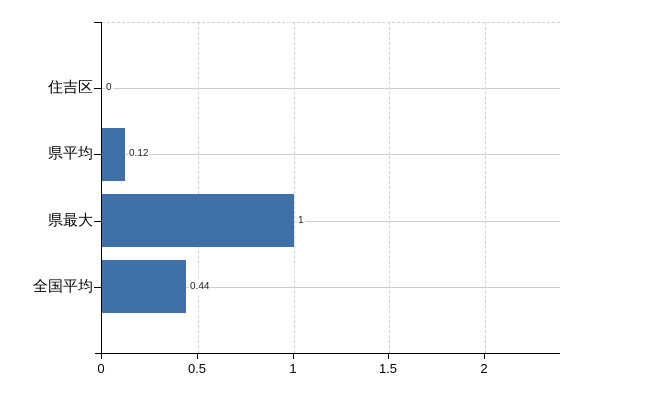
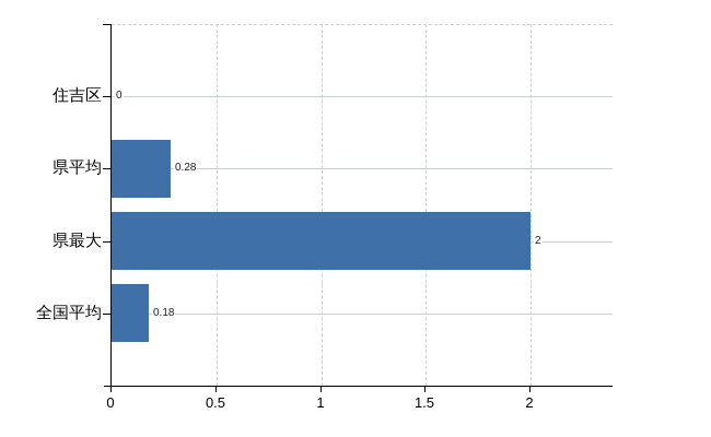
県平均: 0.12 -> 0.28
県最大: 1 -> 2
全国平均: 0.44 -> 0.18
